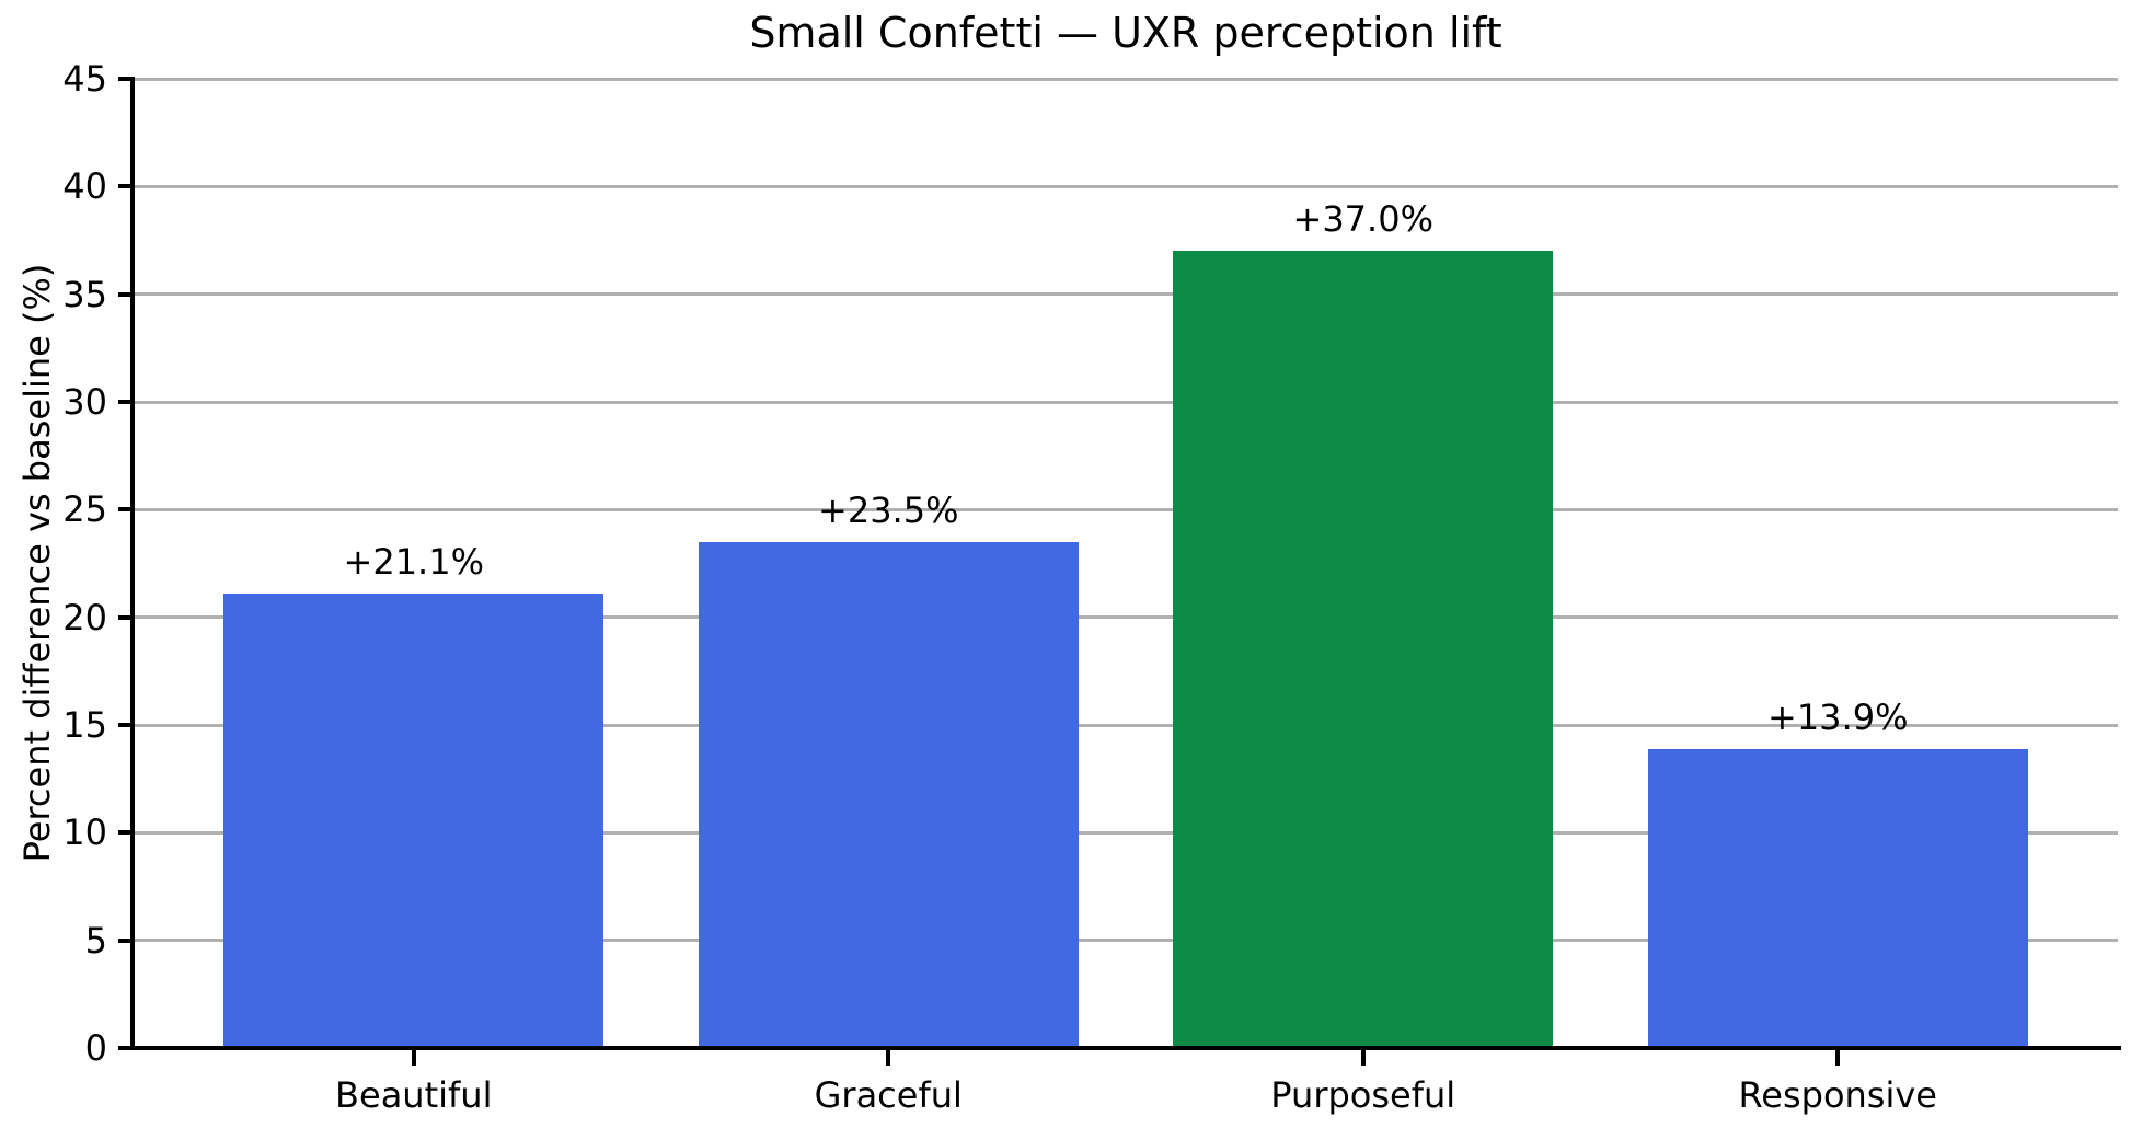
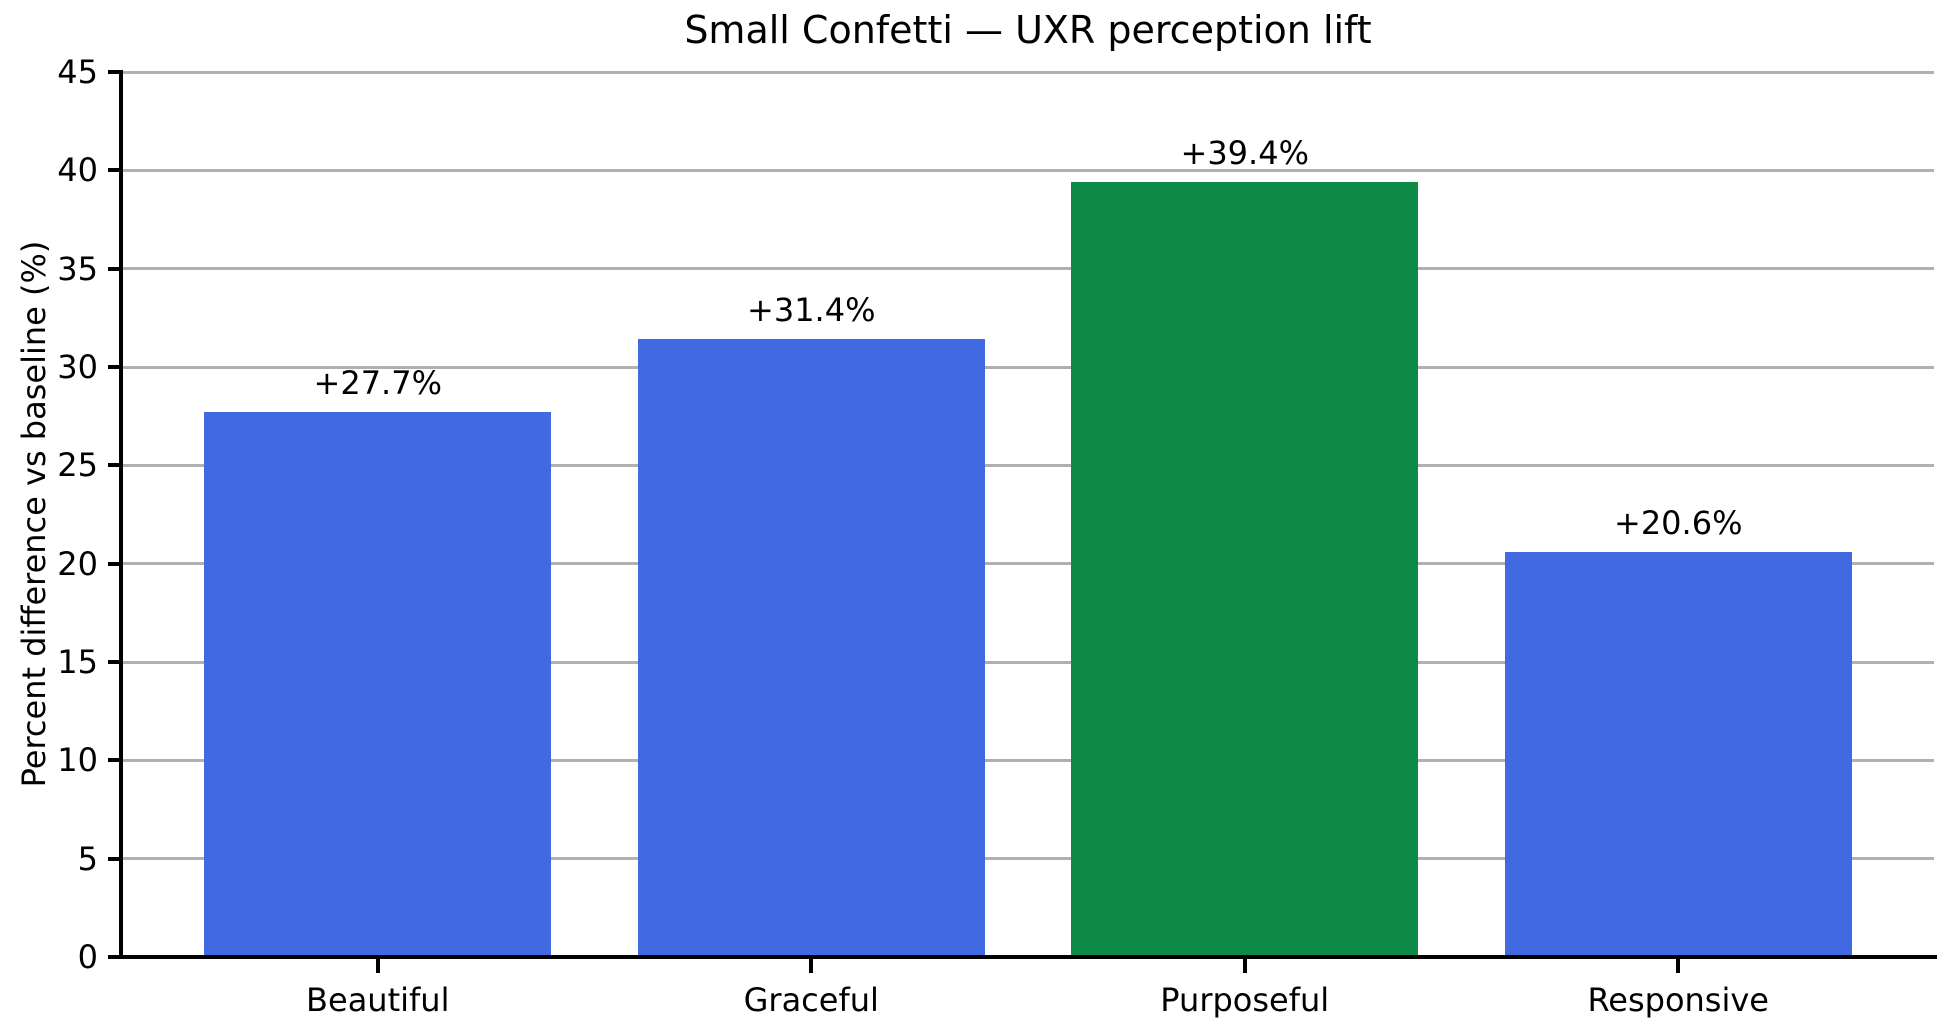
Beautiful: +21.1% -> +27.7%
Graceful: +23.5% -> +31.4%
Purposeful: +37.0% -> +39.4%
Responsive: +13.9% -> +20.6%
